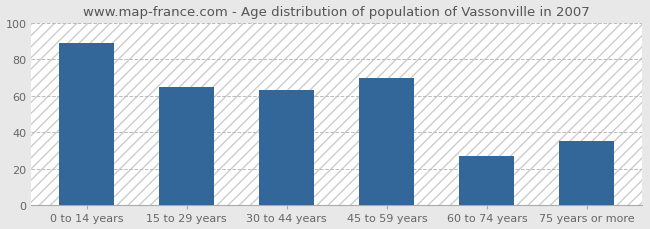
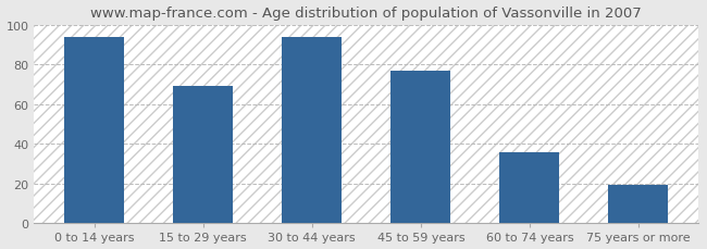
0 to 14 years: 89 -> 94
15 to 29 years: 65 -> 69
30 to 44 years: 63 -> 94
45 to 59 years: 70 -> 77
60 to 74 years: 27 -> 36
75 years or more: 35 -> 19
